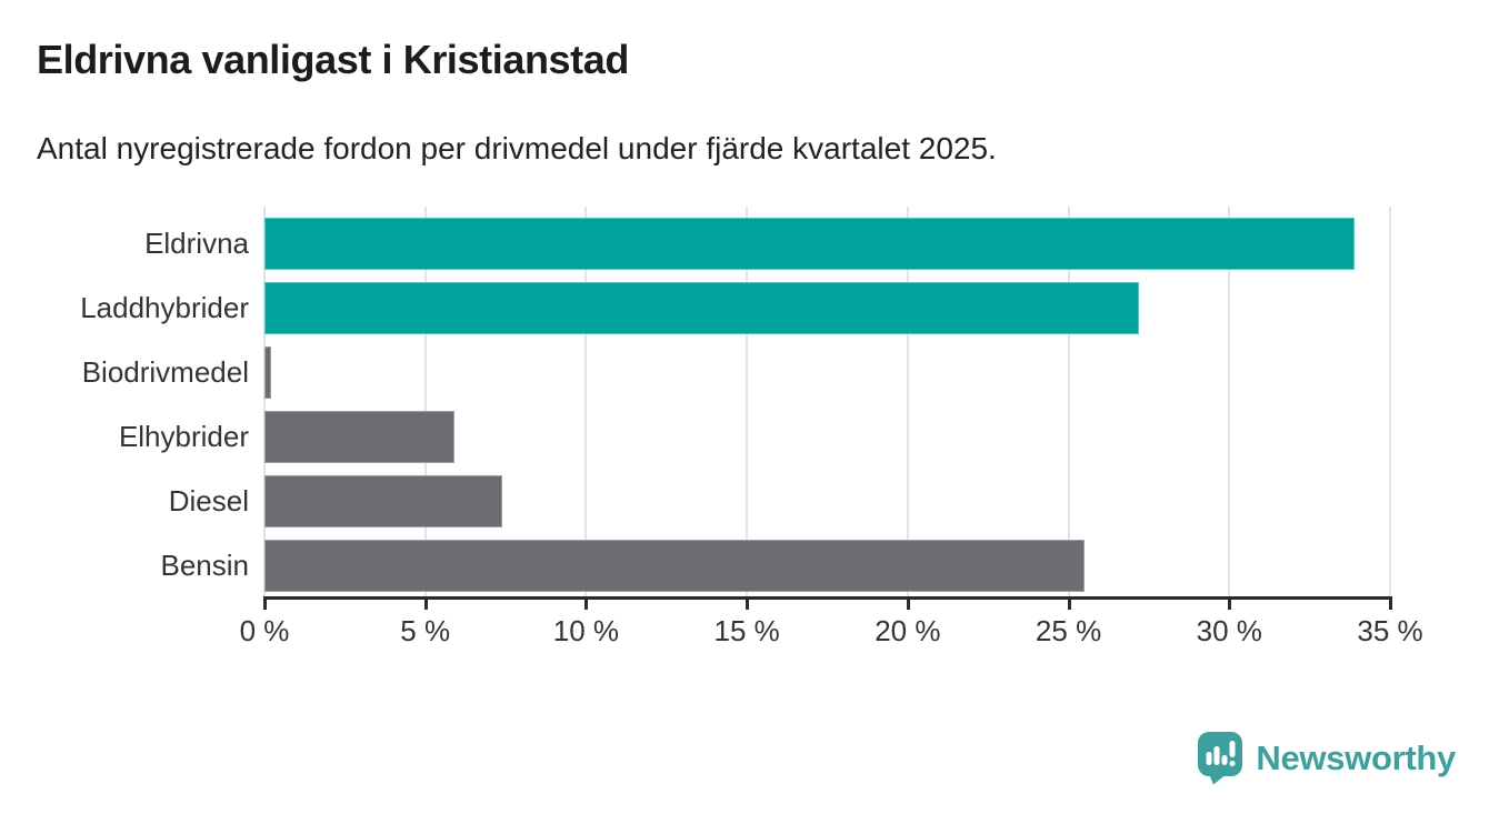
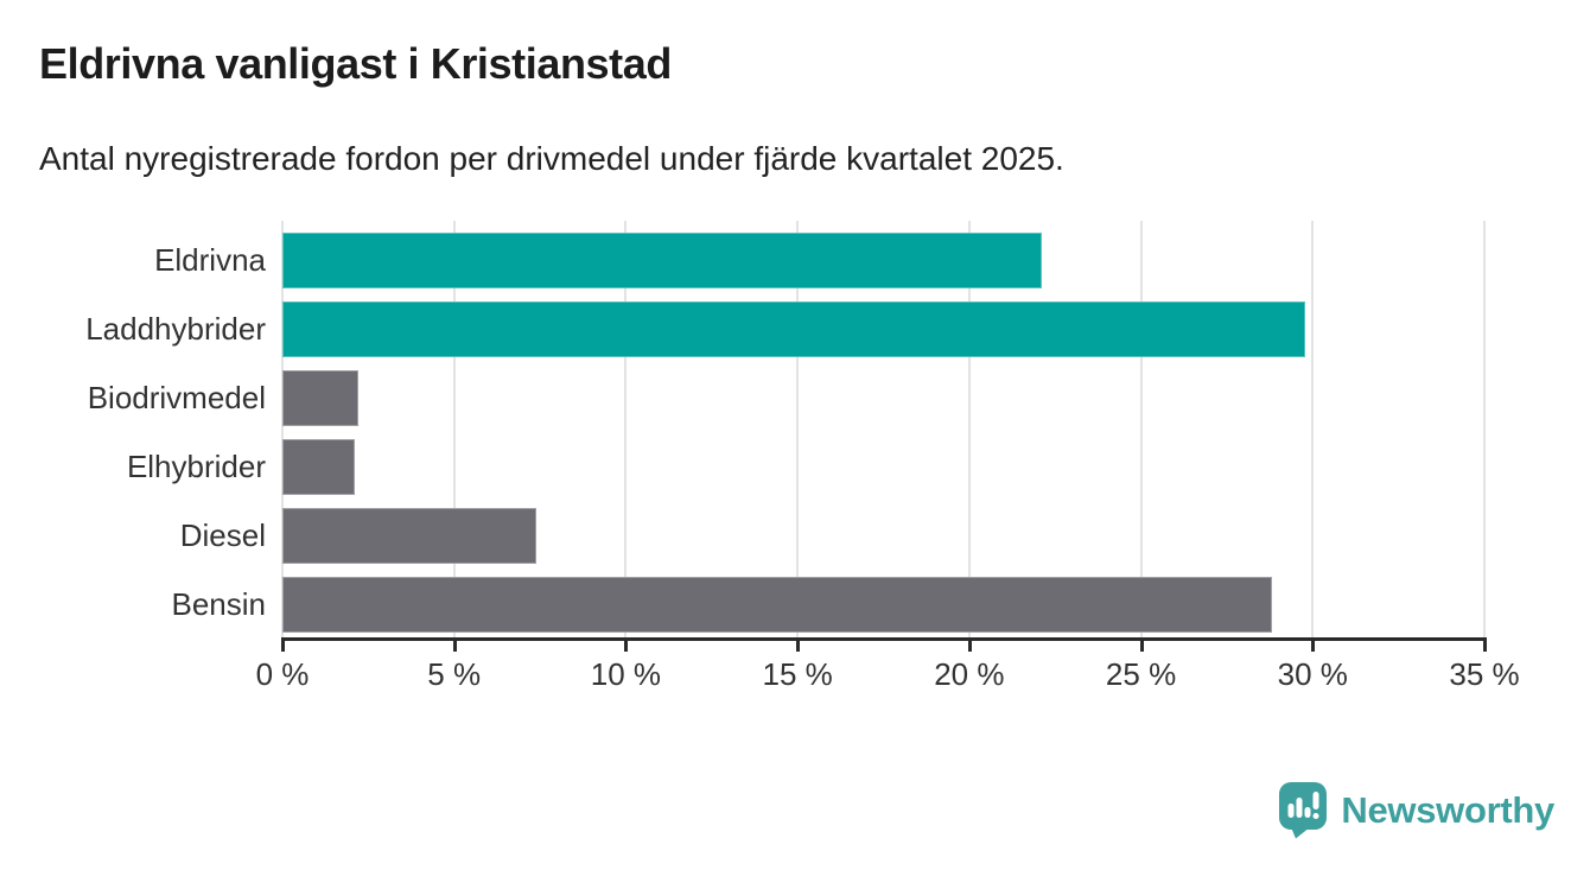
Eldrivna: 33.9% -> 22.1%
Laddhybrider: 27.2% -> 29.8%
Biodrivmedel: 0.2% -> 2.2%
Elhybrider: 5.9% -> 2.1%
Bensin: 25.5% -> 28.8%
